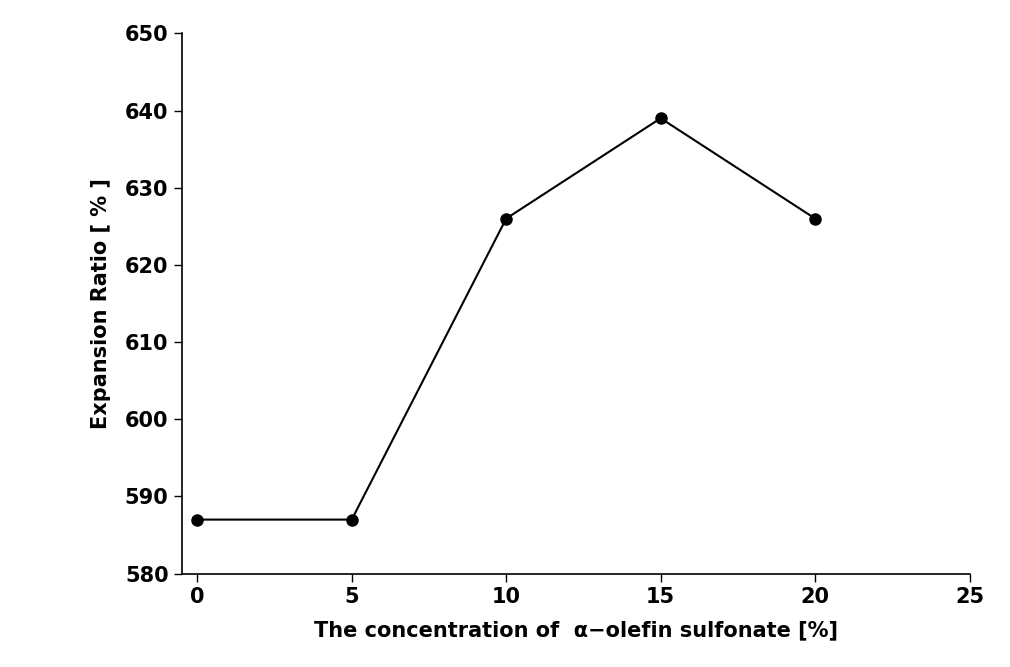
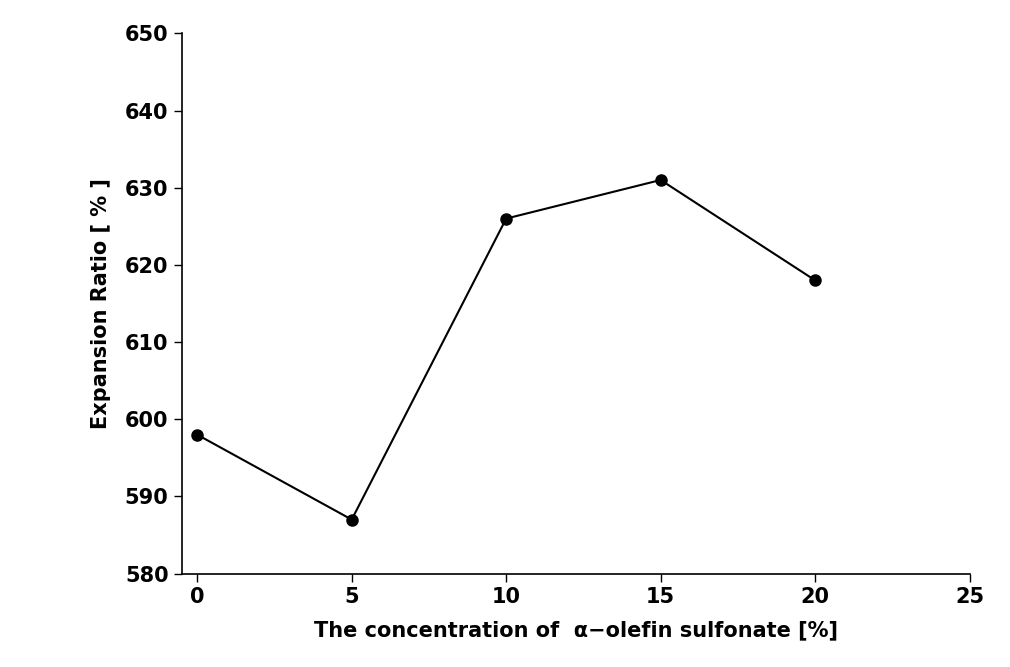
0: 587 -> 598
15: 639 -> 631
20: 626 -> 618
